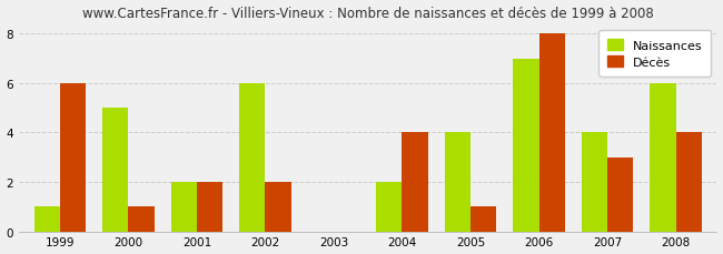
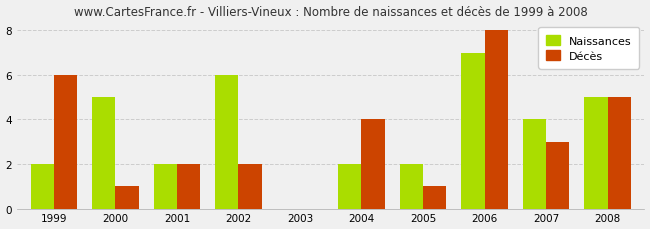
Naissances/1999: 1 -> 2
Naissances/2005: 4 -> 2
Naissances/2008: 6 -> 5
Décès/2008: 4 -> 5
